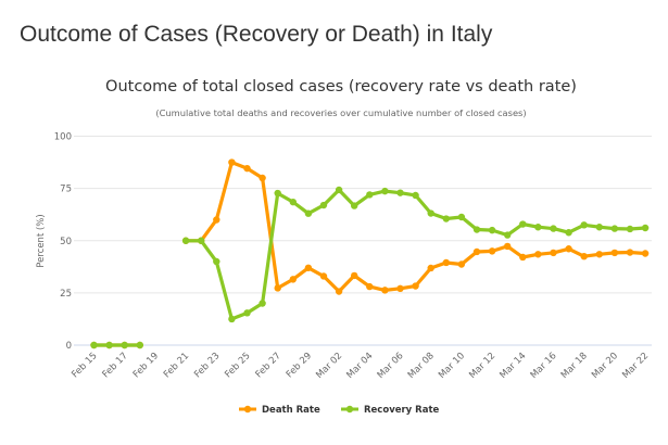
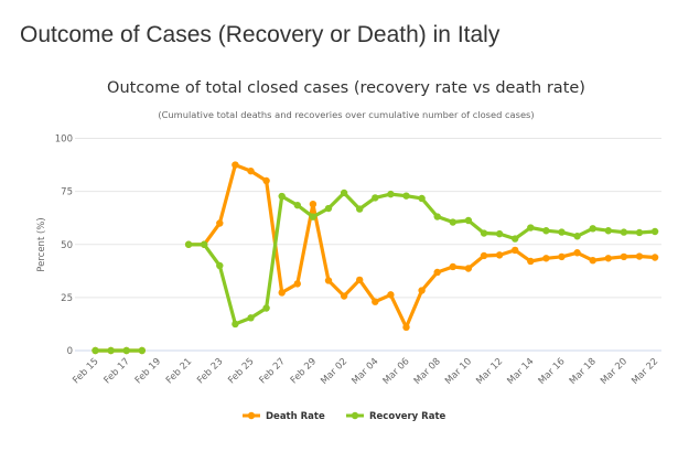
Death Rate/Feb 29: 37 -> 69
Death Rate/Mar 04: 28 -> 23
Death Rate/Mar 06: 27 -> 11
